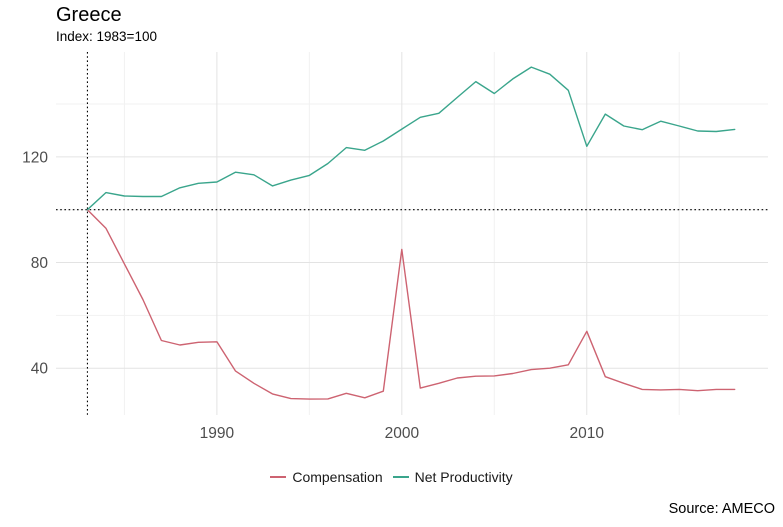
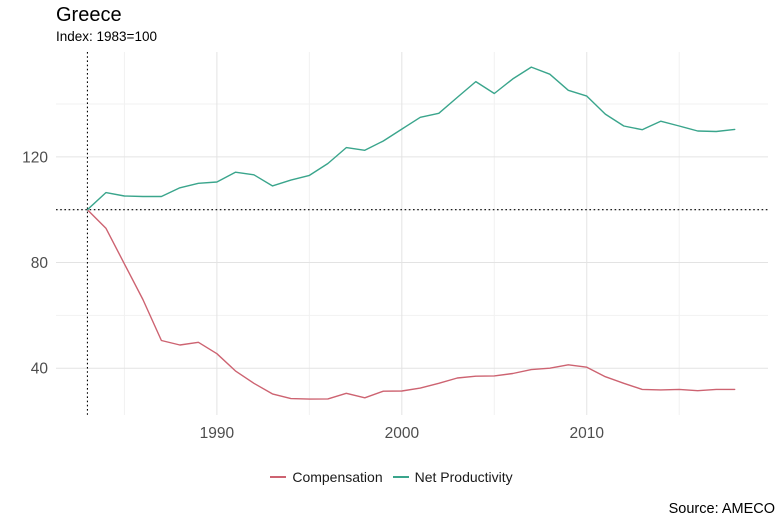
Compensation/1990: 50 -> 46
Compensation/2000: 85 -> 31
Compensation/2010: 54 -> 40
Net Productivity/2010: 124 -> 143
